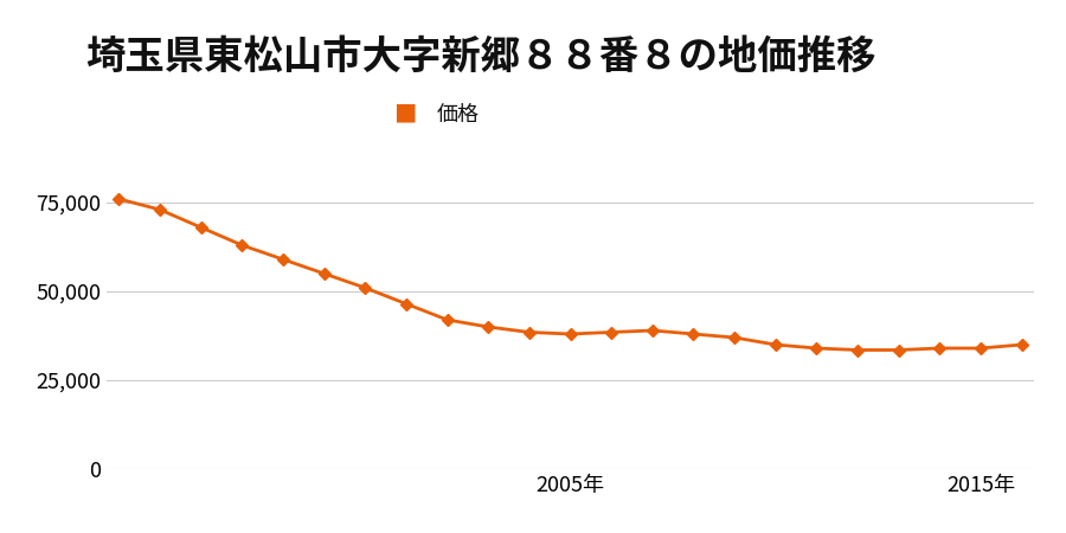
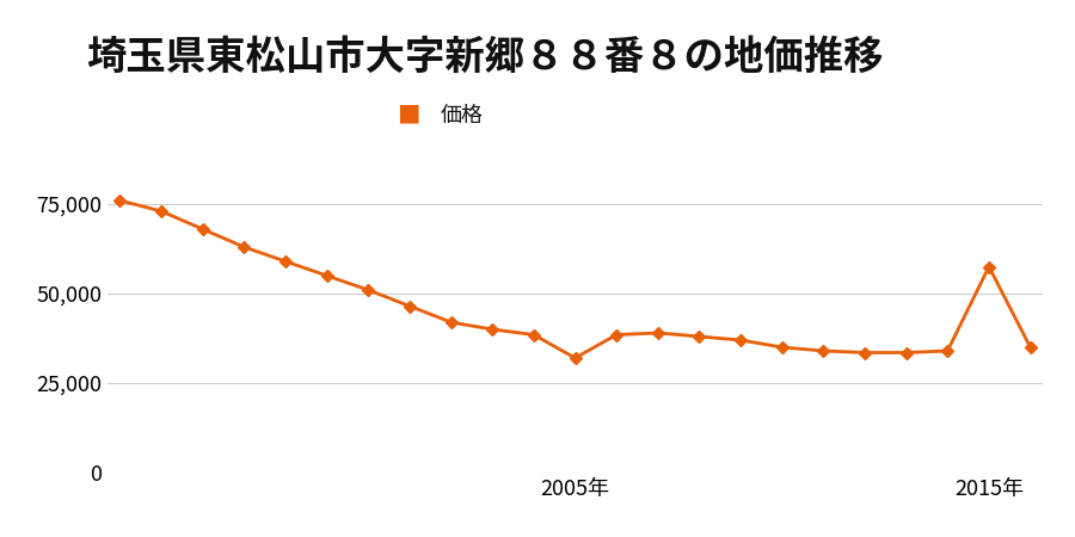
2005年: 38,000 -> 32,000
2015年: 34,000 -> 57,500
